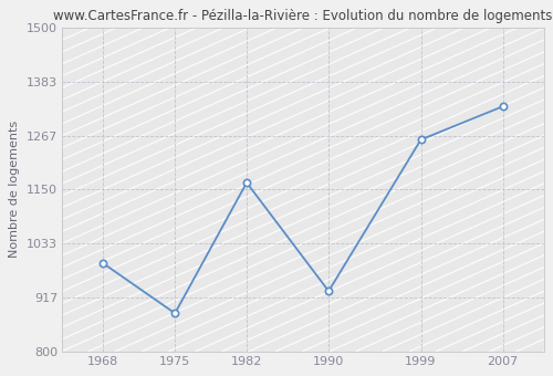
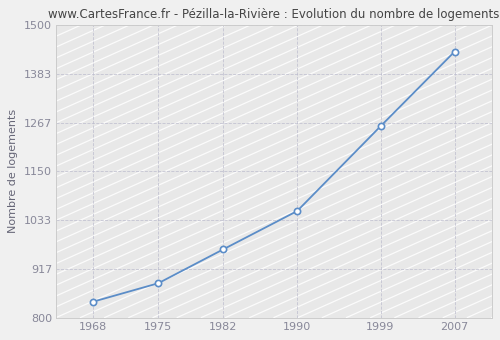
1968: 990 -> 838
1982: 1165 -> 963
1990: 930 -> 1055
2007: 1330 -> 1437
